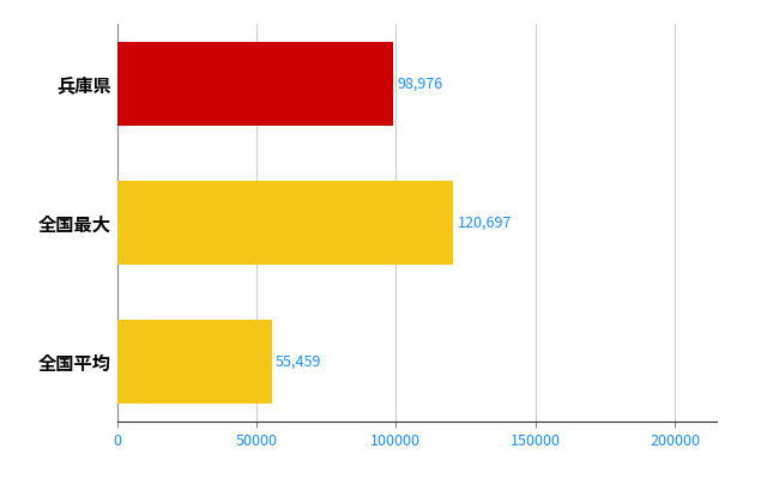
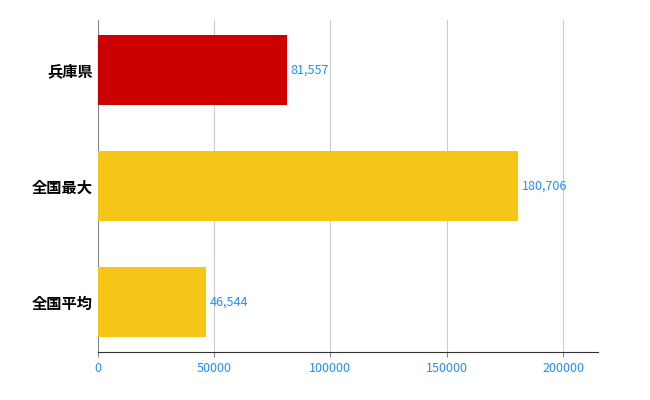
兵庫県: 98,976 -> 81,557
全国最大: 120,697 -> 180,706
全国平均: 55,459 -> 46,544
